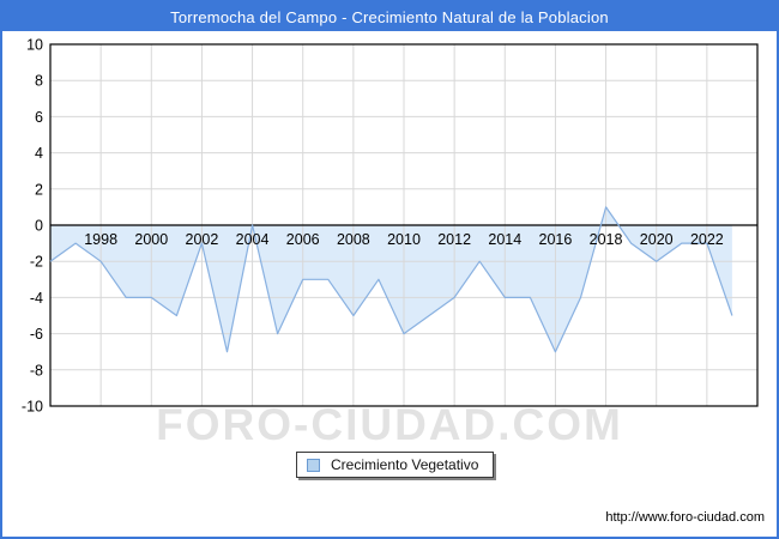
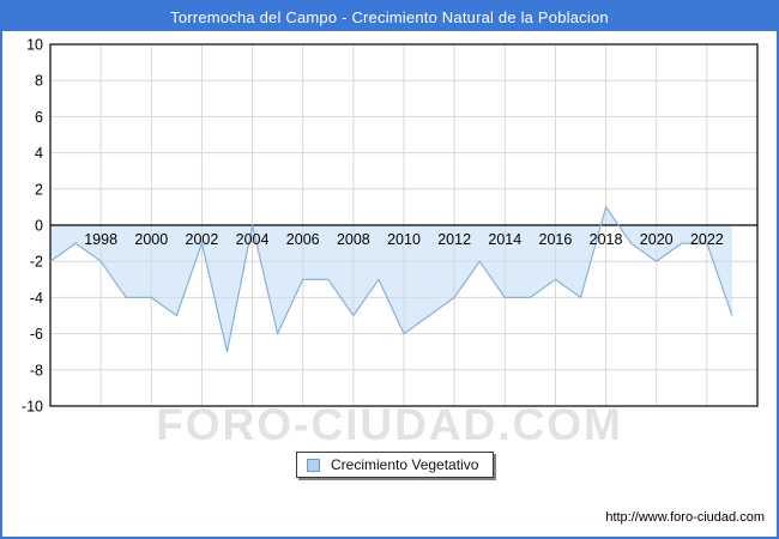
2016: -7 -> -3
